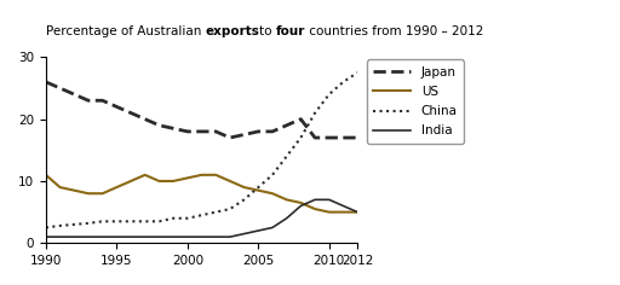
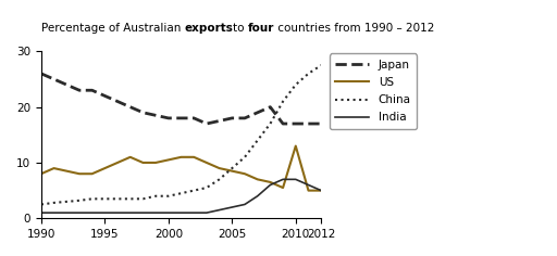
US/1990: 11.0 -> 8.0
US/2010: 5.0 -> 13.0
